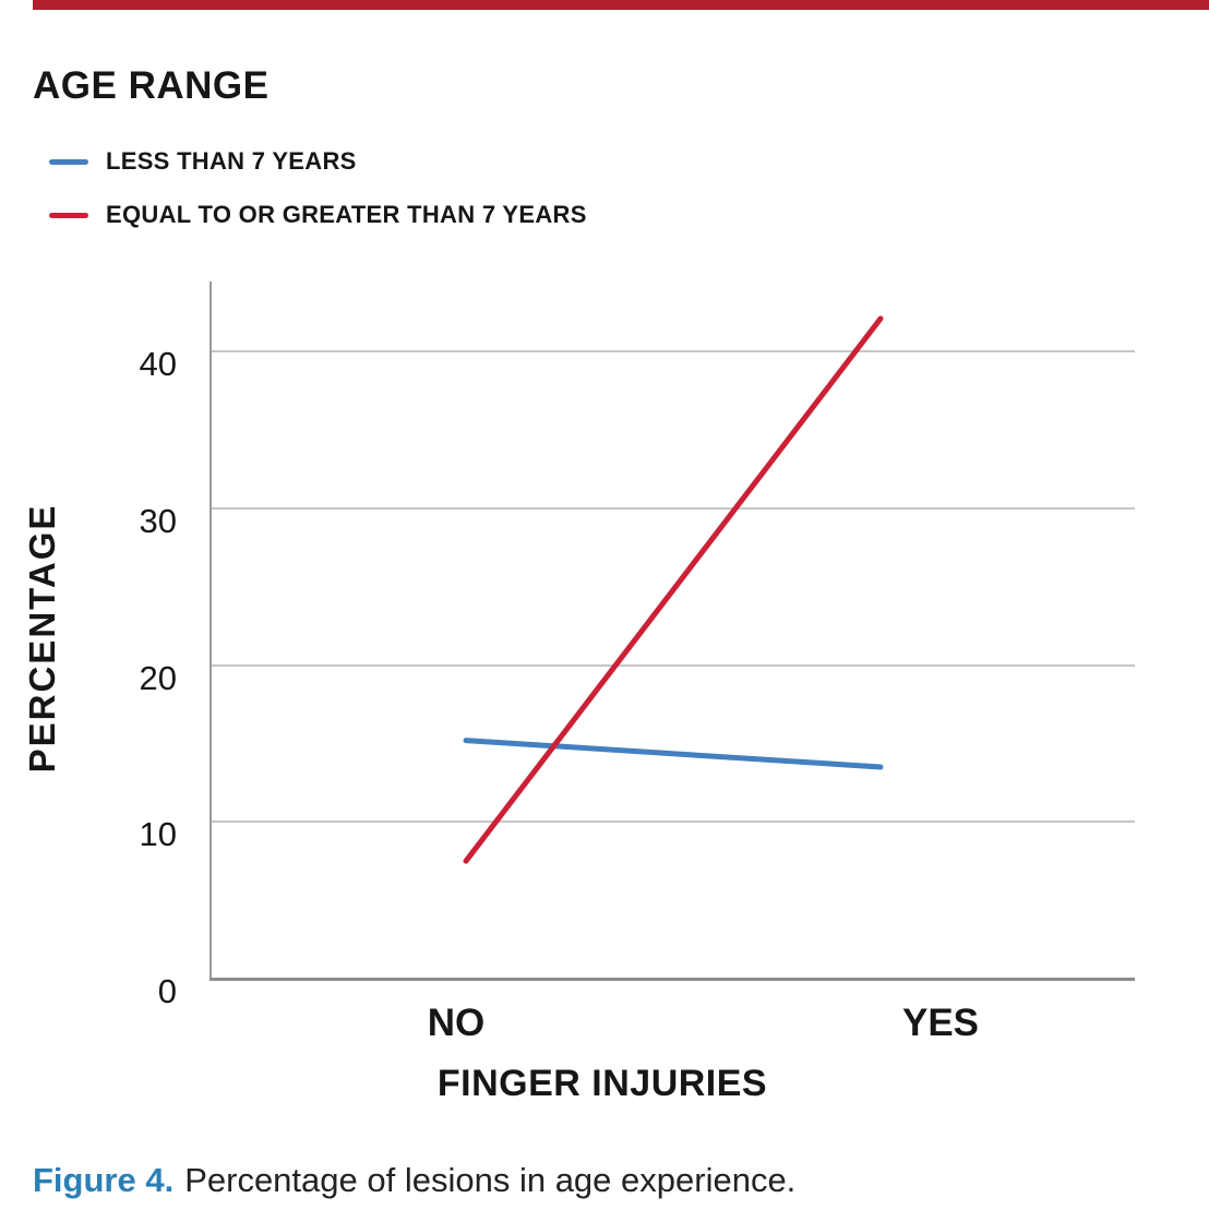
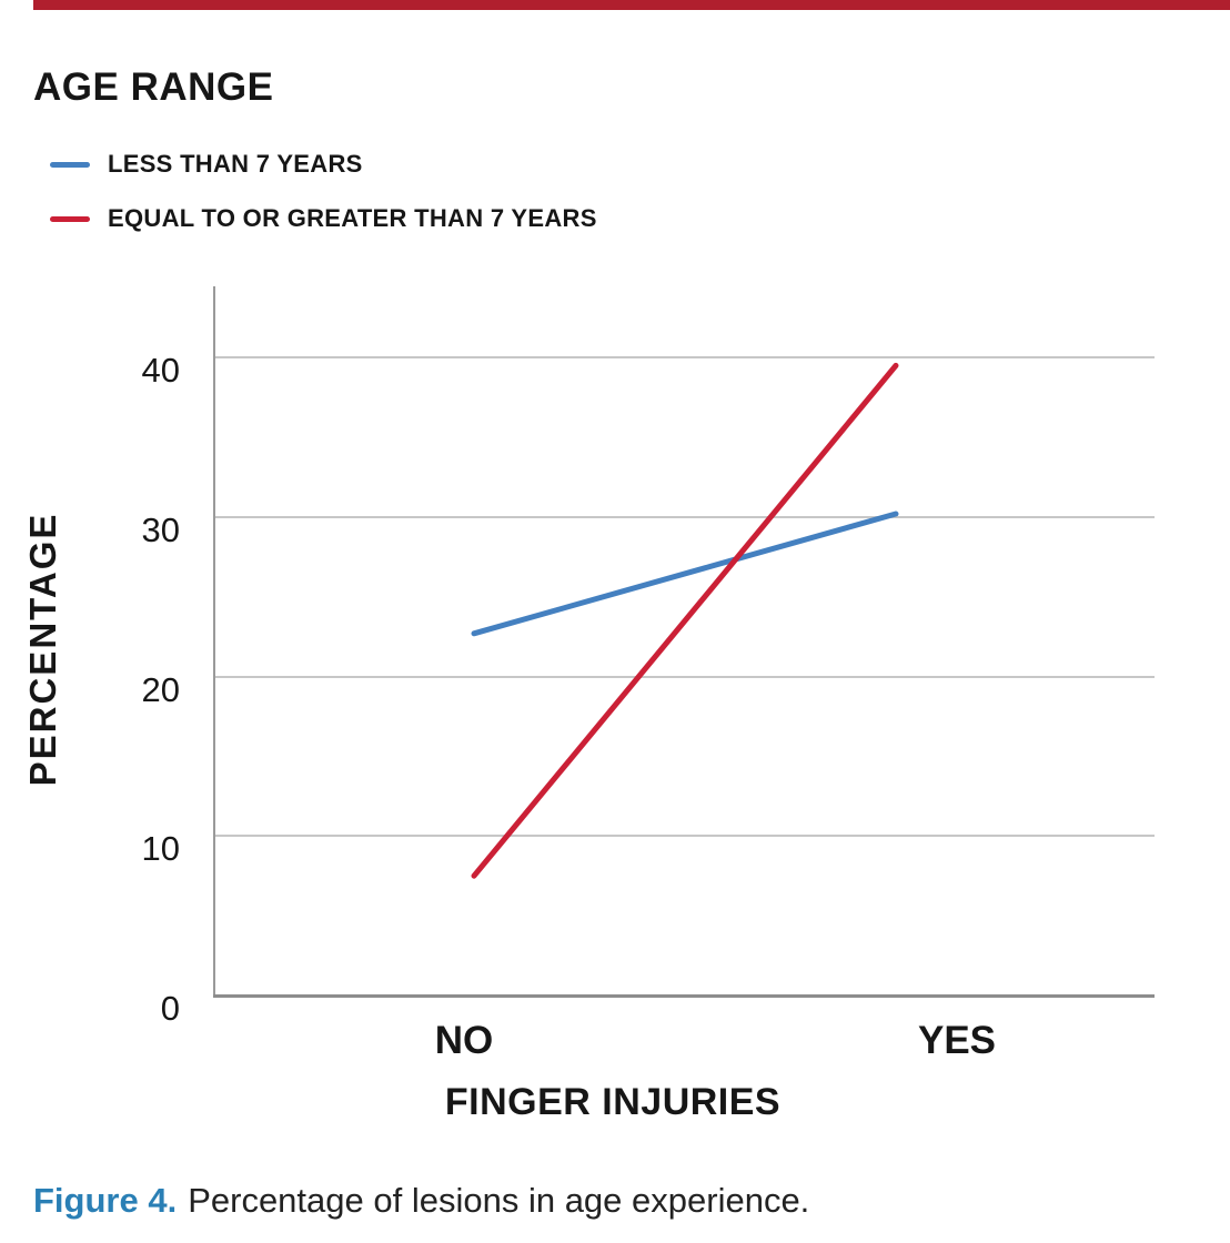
LESS THAN 7 YEARS/NO: 15.2 -> 22.7
LESS THAN 7 YEARS/YES: 13.5 -> 30.2
EQUAL TO OR GREATER THAN 7 YEARS/YES: 42.1 -> 39.5
